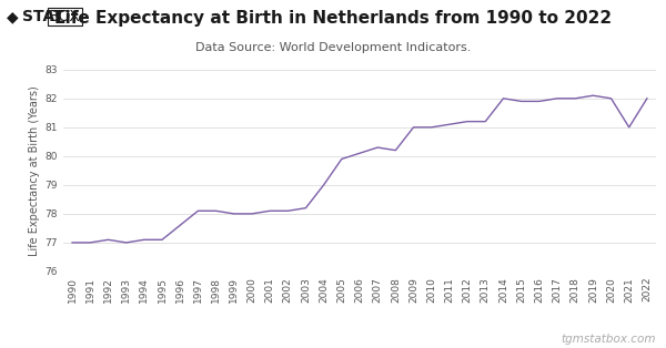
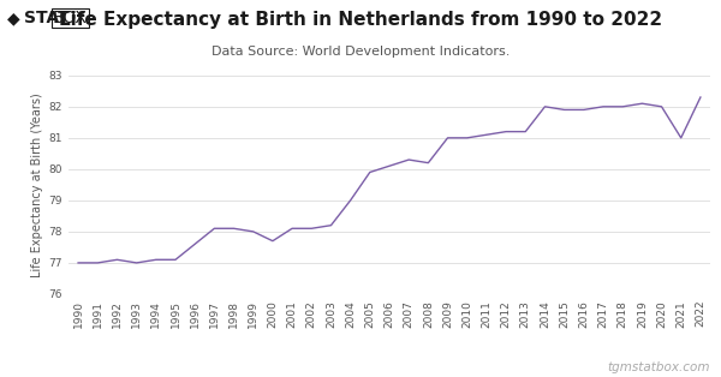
2000: 78.0 -> 77.7
2022: 82.0 -> 82.3
